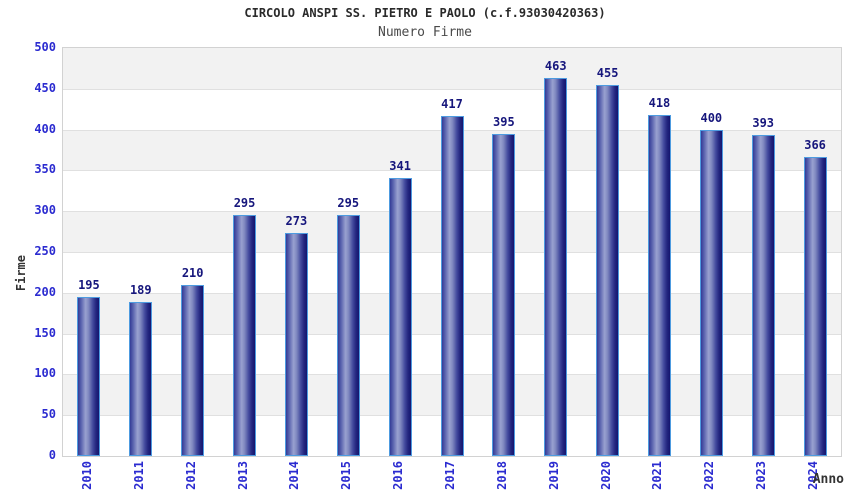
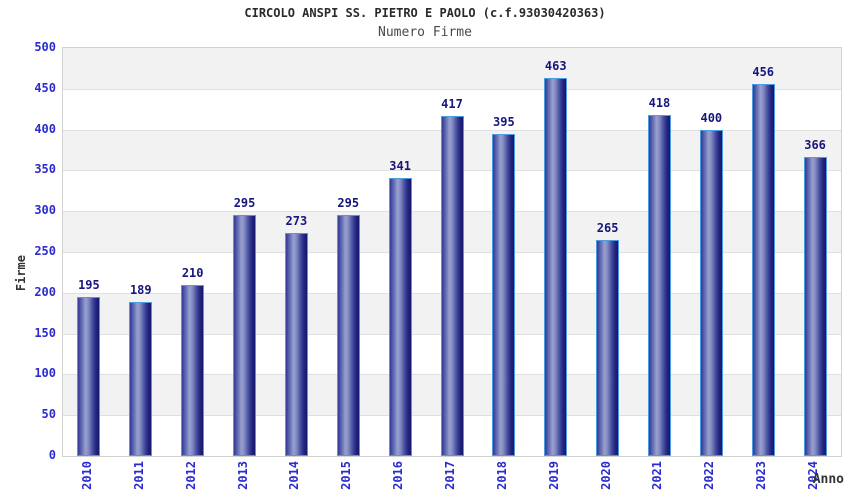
2020: 455 -> 265
2023: 393 -> 456
